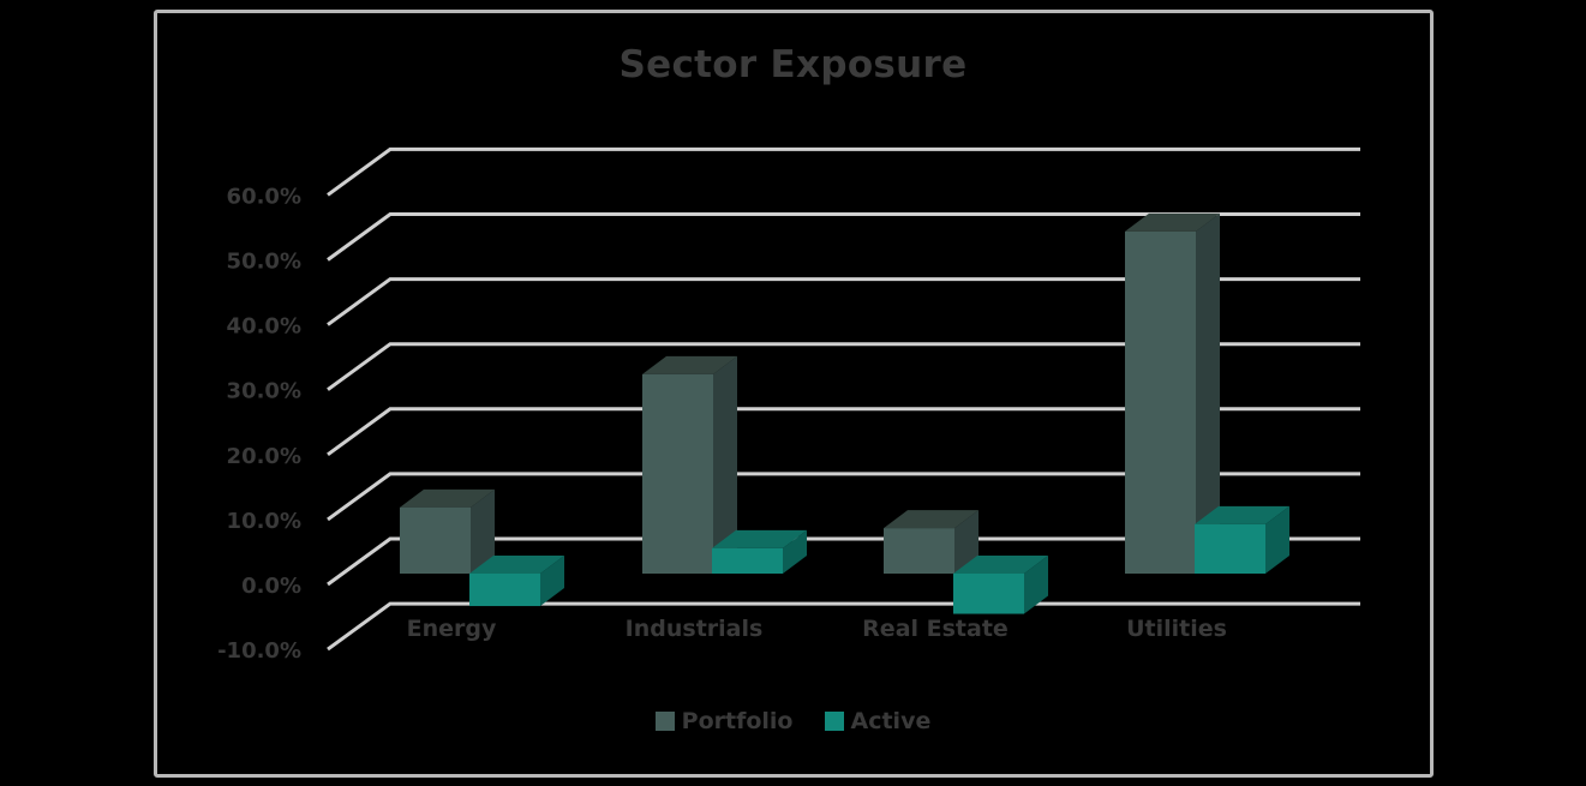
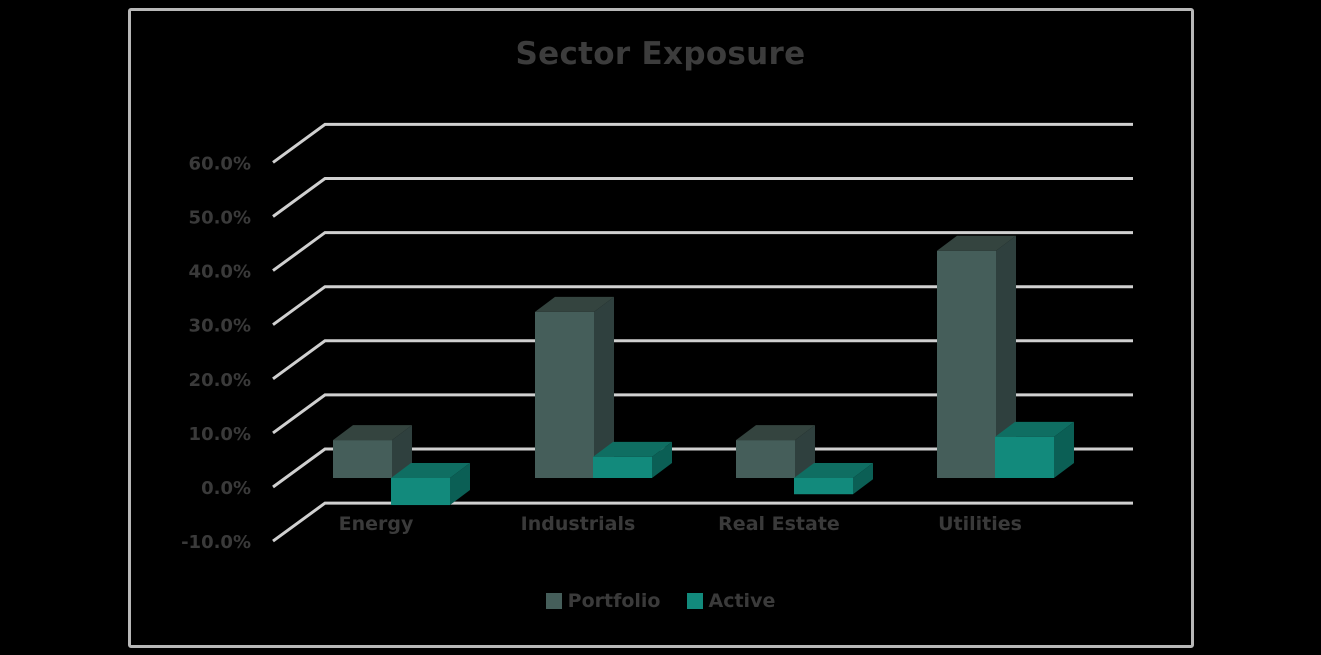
Portfolio/Energy: 10% -> 7%
Active/Real Estate: -6% -> -3%
Portfolio/Utilities: 53% -> 42%
